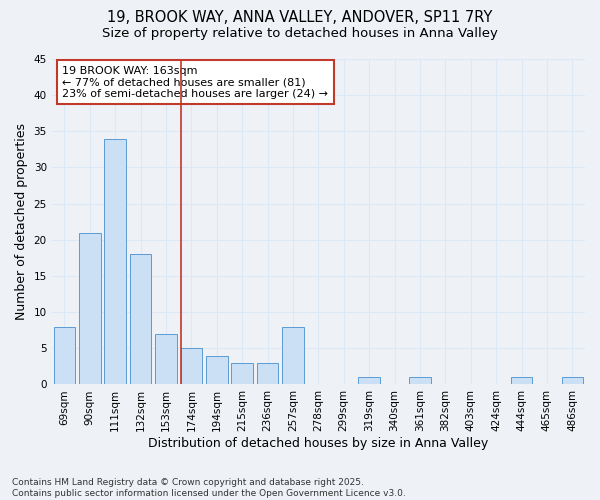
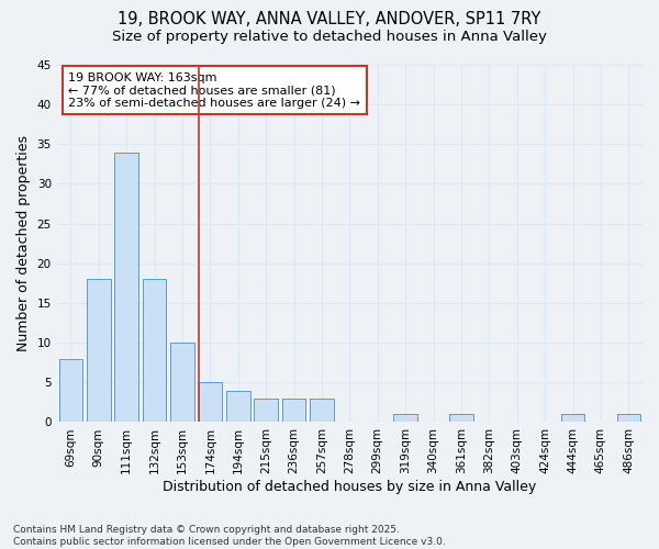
90sqm: 21 -> 18
153sqm: 7 -> 10
257sqm: 8 -> 3
